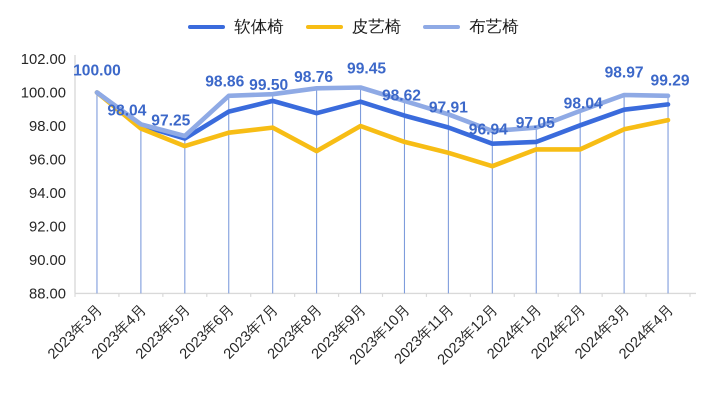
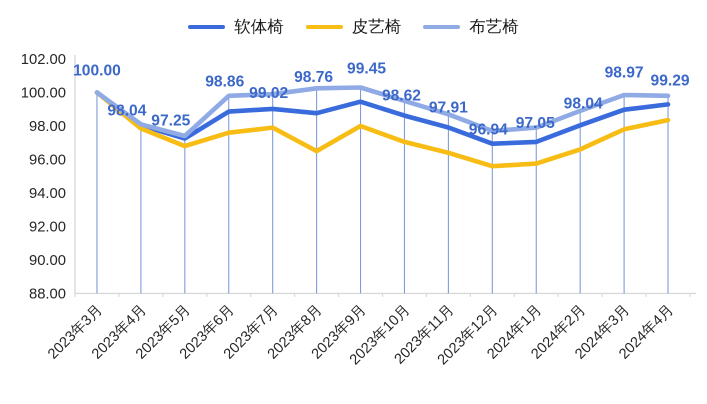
软体椅/2023年7月: 99.50 -> 99.02
皮艺椅/2024年1月: 96.6 -> 95.8
